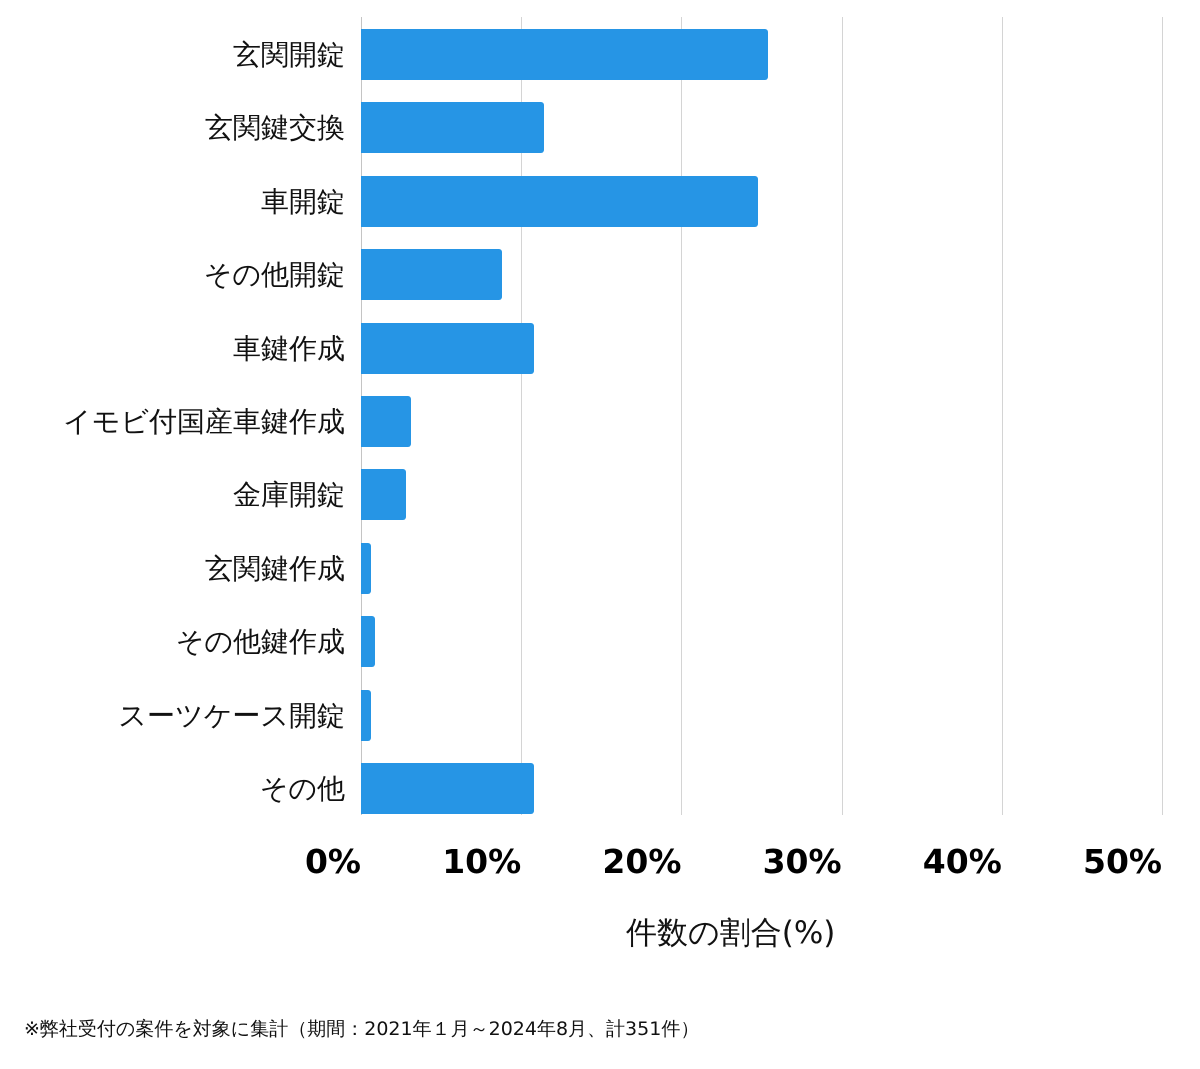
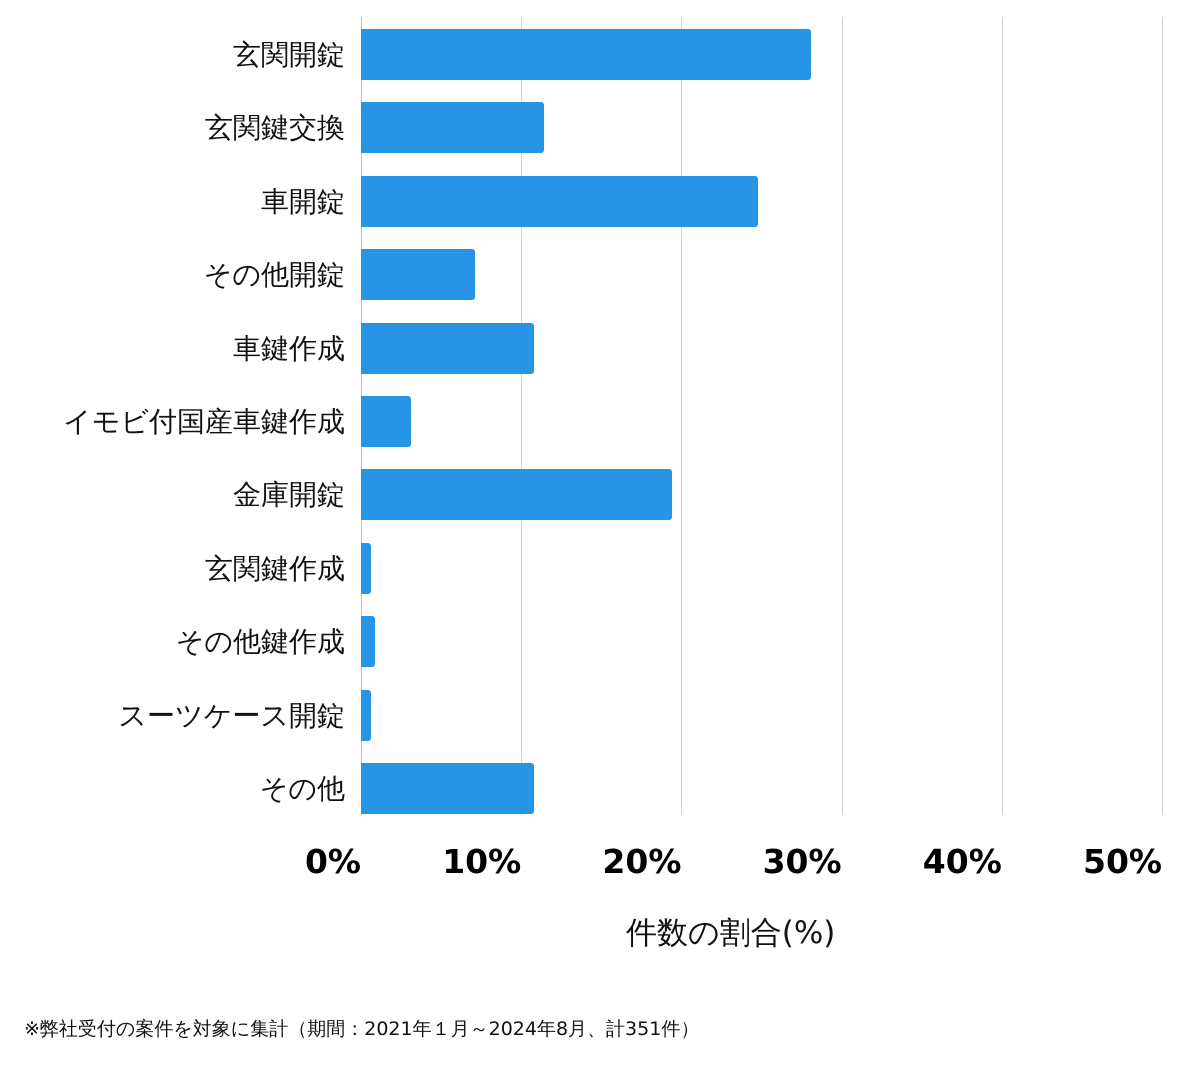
玄関開錠: 25.4% -> 28.1%
その他開錠: 8.8% -> 7.1%
金庫開錠: 2.8% -> 19.4%
